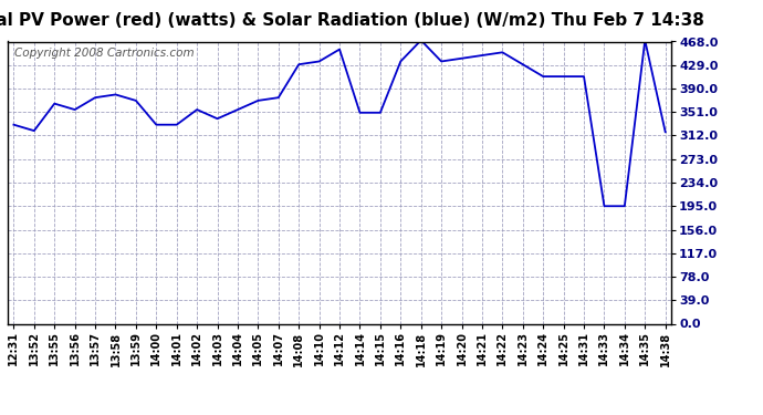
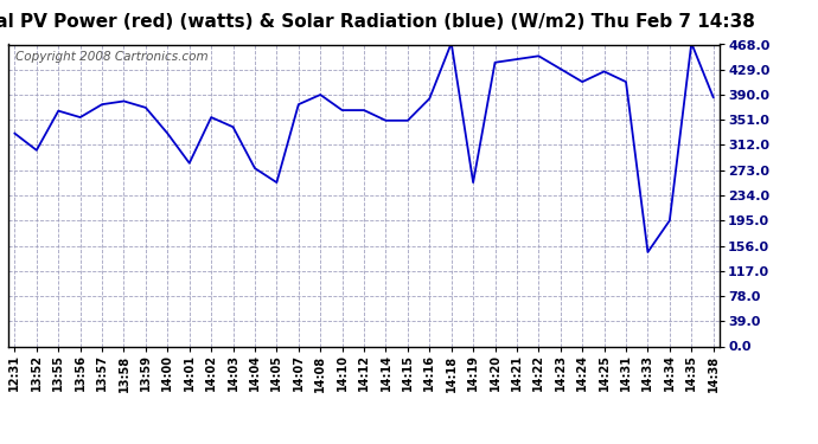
13:52: 320 -> 304
14:01: 330 -> 284
14:04: 355 -> 276
14:05: 370 -> 254
14:08: 430 -> 390
14:10: 435 -> 366
14:12: 455 -> 366
14:16: 435 -> 384
14:19: 435 -> 254
14:25: 410 -> 426
14:33: 195 -> 146
14:38: 318 -> 386
